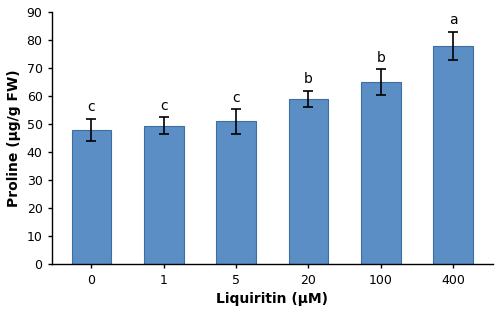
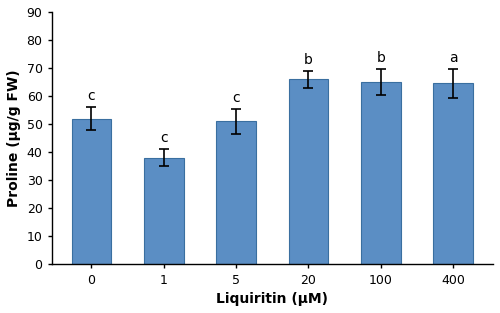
0: 48.0 -> 52.0
1: 49.5 -> 38.0
20: 59.0 -> 66.0
400: 78.0 -> 64.5
